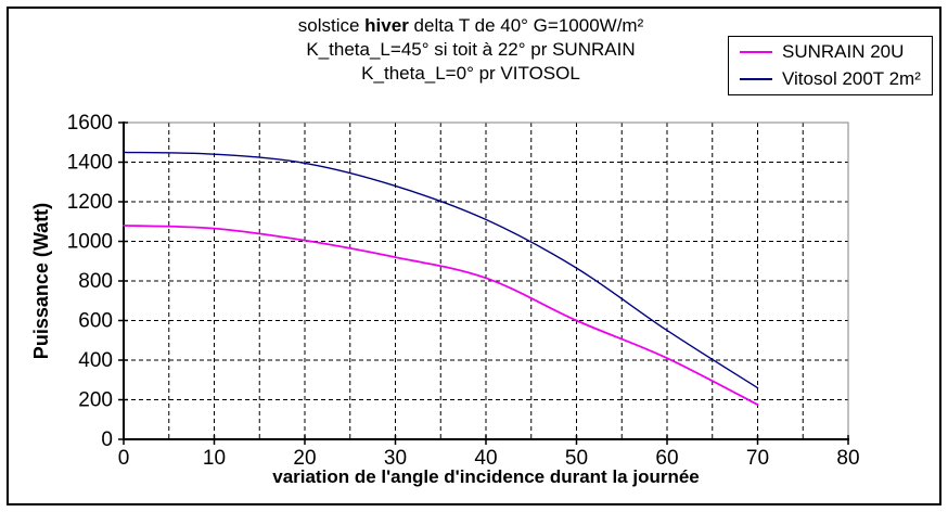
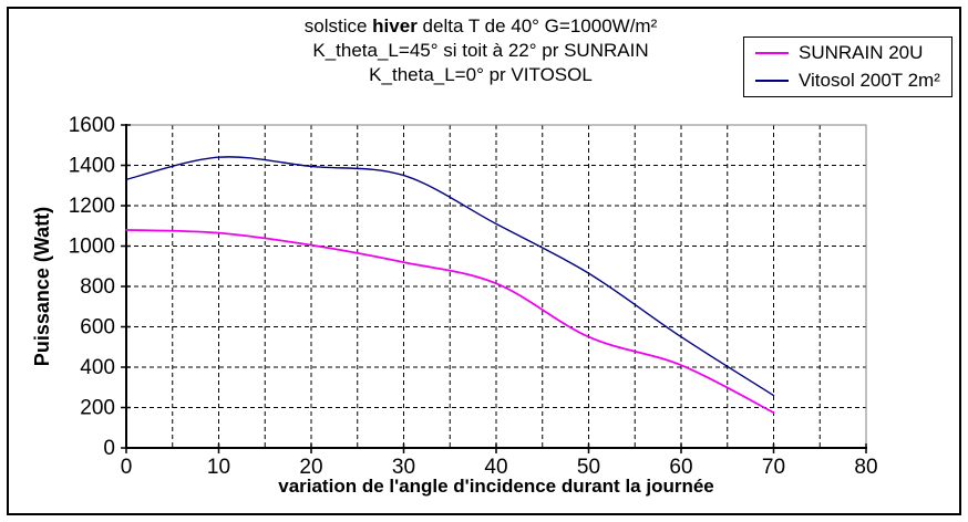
Vitosol 200T 2m²/0: 1450 -> 1330
Vitosol 200T 2m²/30: 1280 -> 1350
SUNRAIN 20U/50: 600 -> 550
